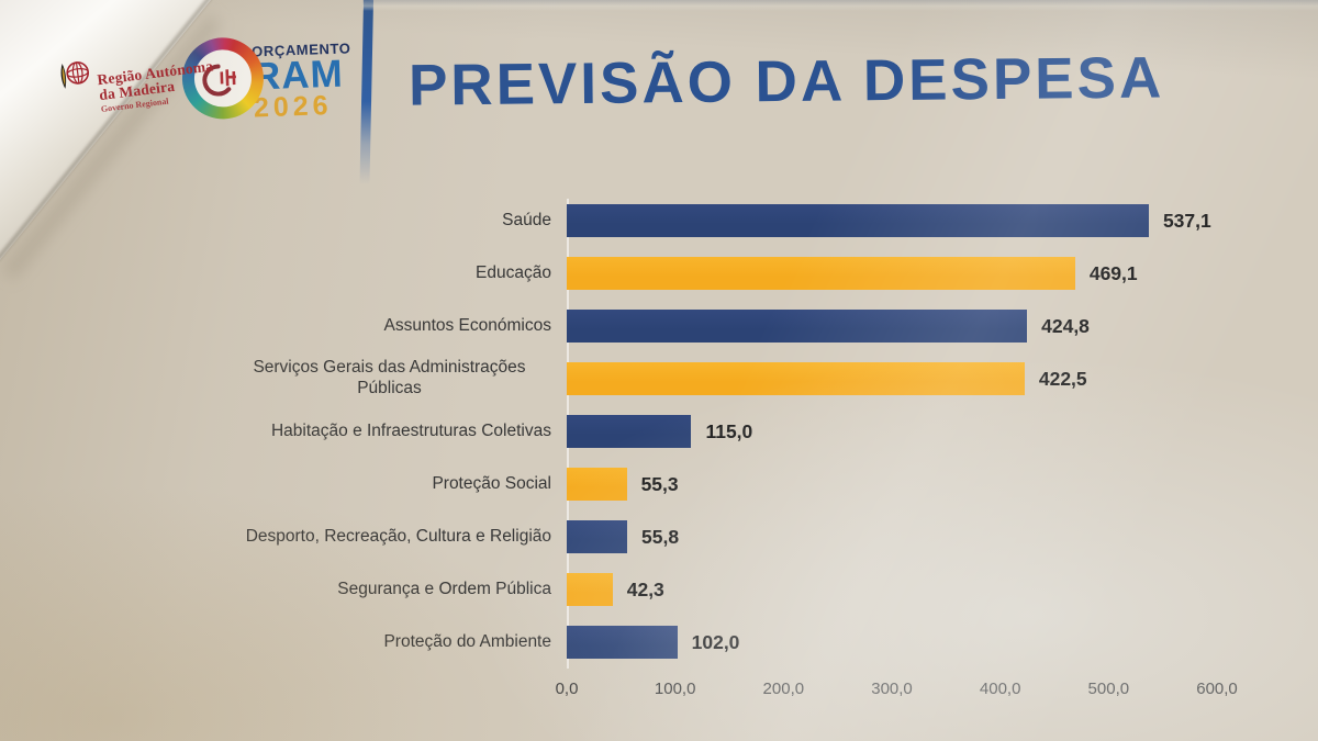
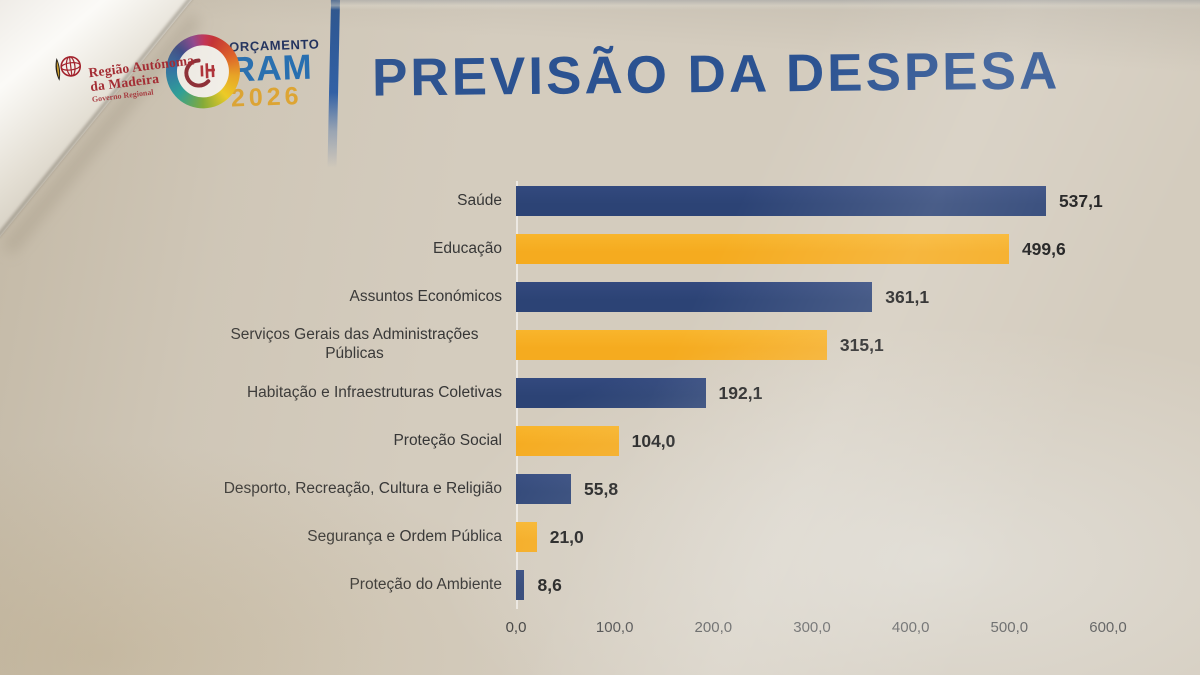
Educação: 469,1 -> 499,6
Assuntos Económicos: 424,8 -> 361,1
Serviços Gerais das Administrações Públicas: 422,5 -> 315,1
Habitação e Infraestruturas Coletivas: 115,0 -> 192,1
Proteção Social: 55,3 -> 104,0
Segurança e Ordem Pública: 42,3 -> 21,0
Proteção do Ambiente: 102,0 -> 8,6
